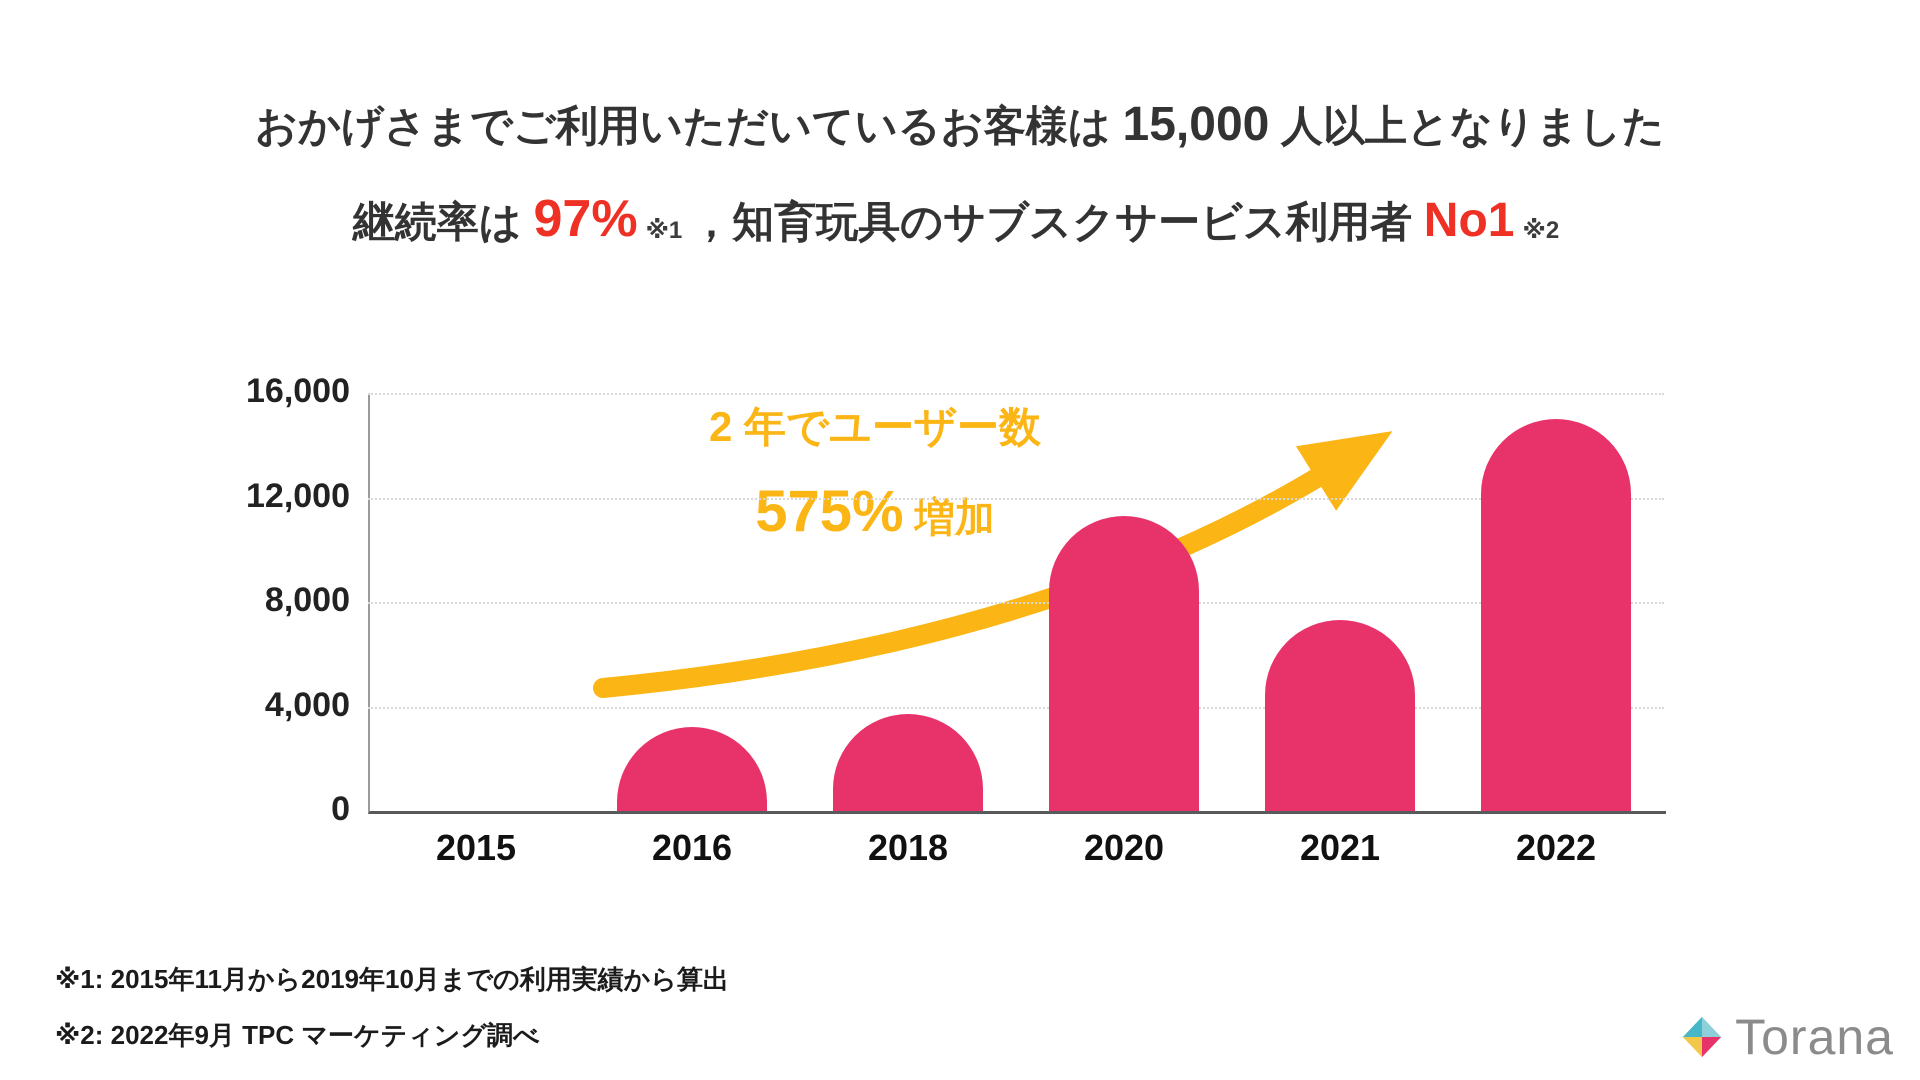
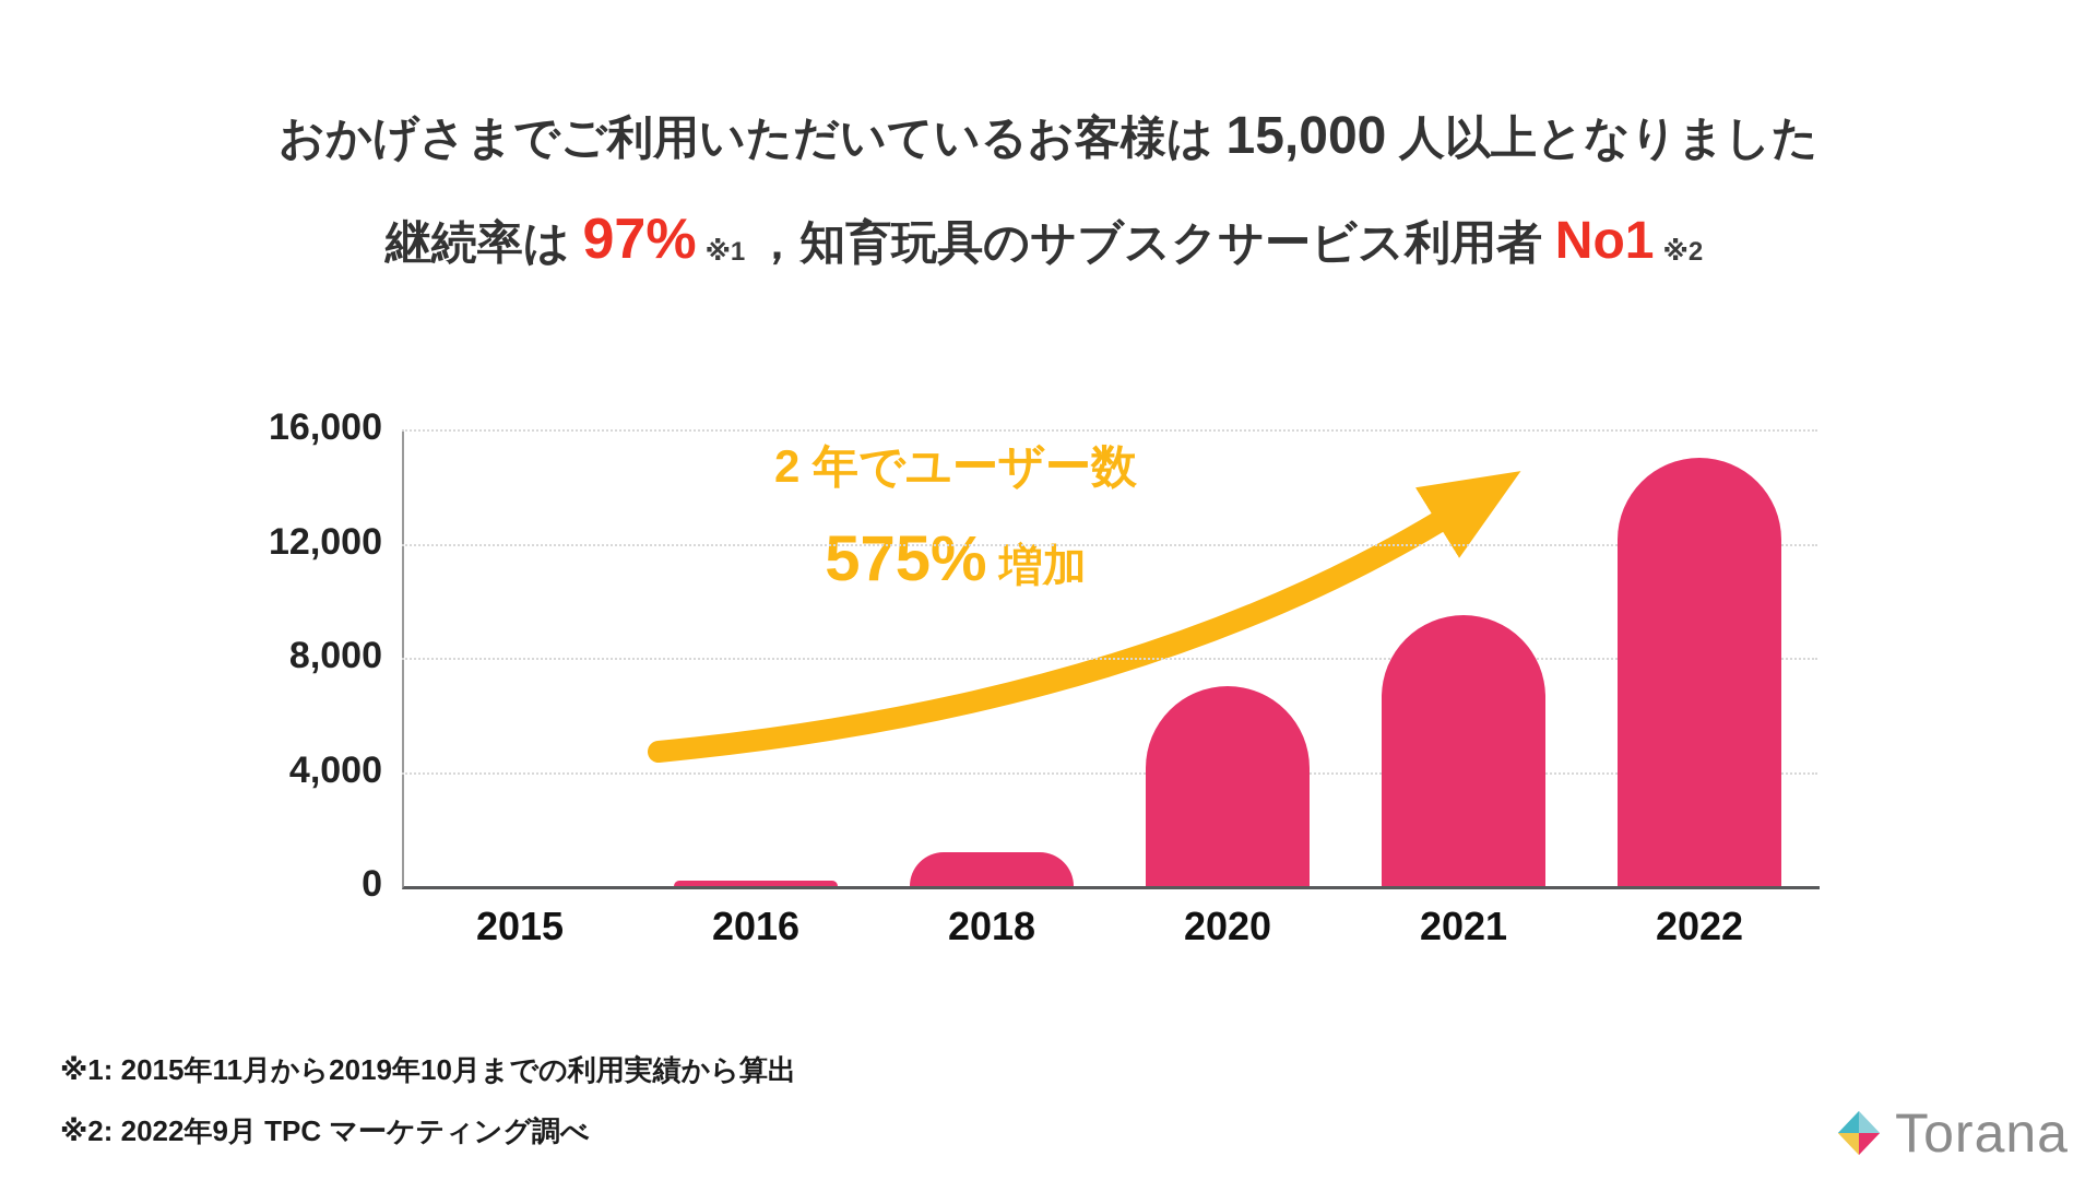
2016: 3200 -> 200
2018: 3700 -> 1200
2020: 11300 -> 7000
2021: 7300 -> 9500
